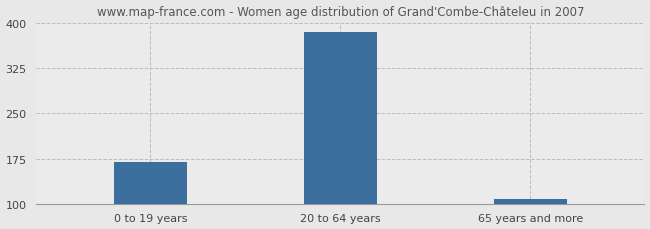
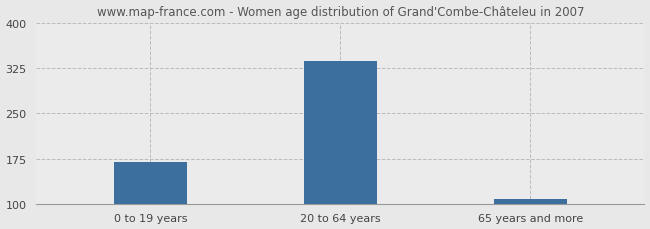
20 to 64 years: 385 -> 336
